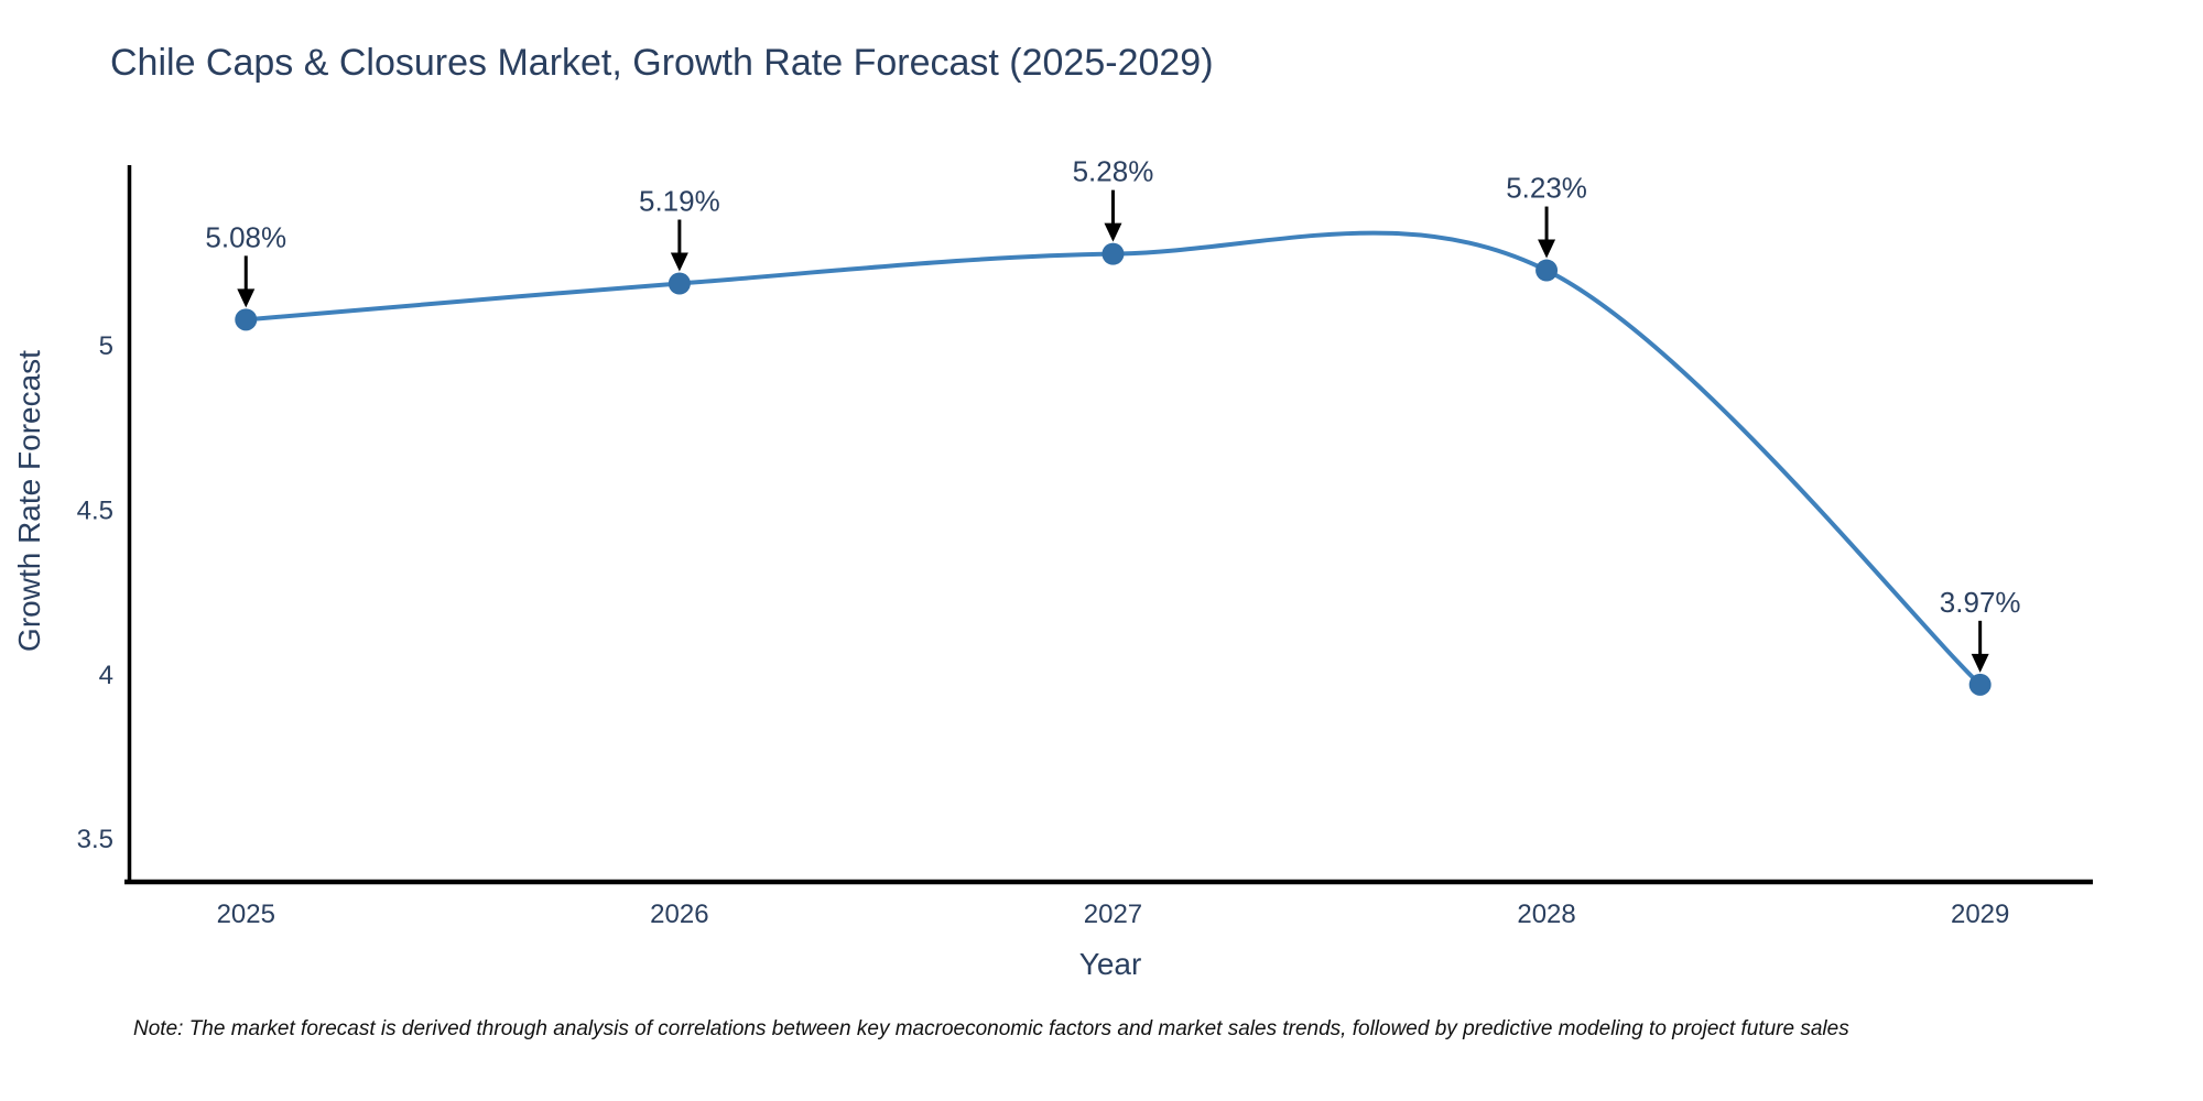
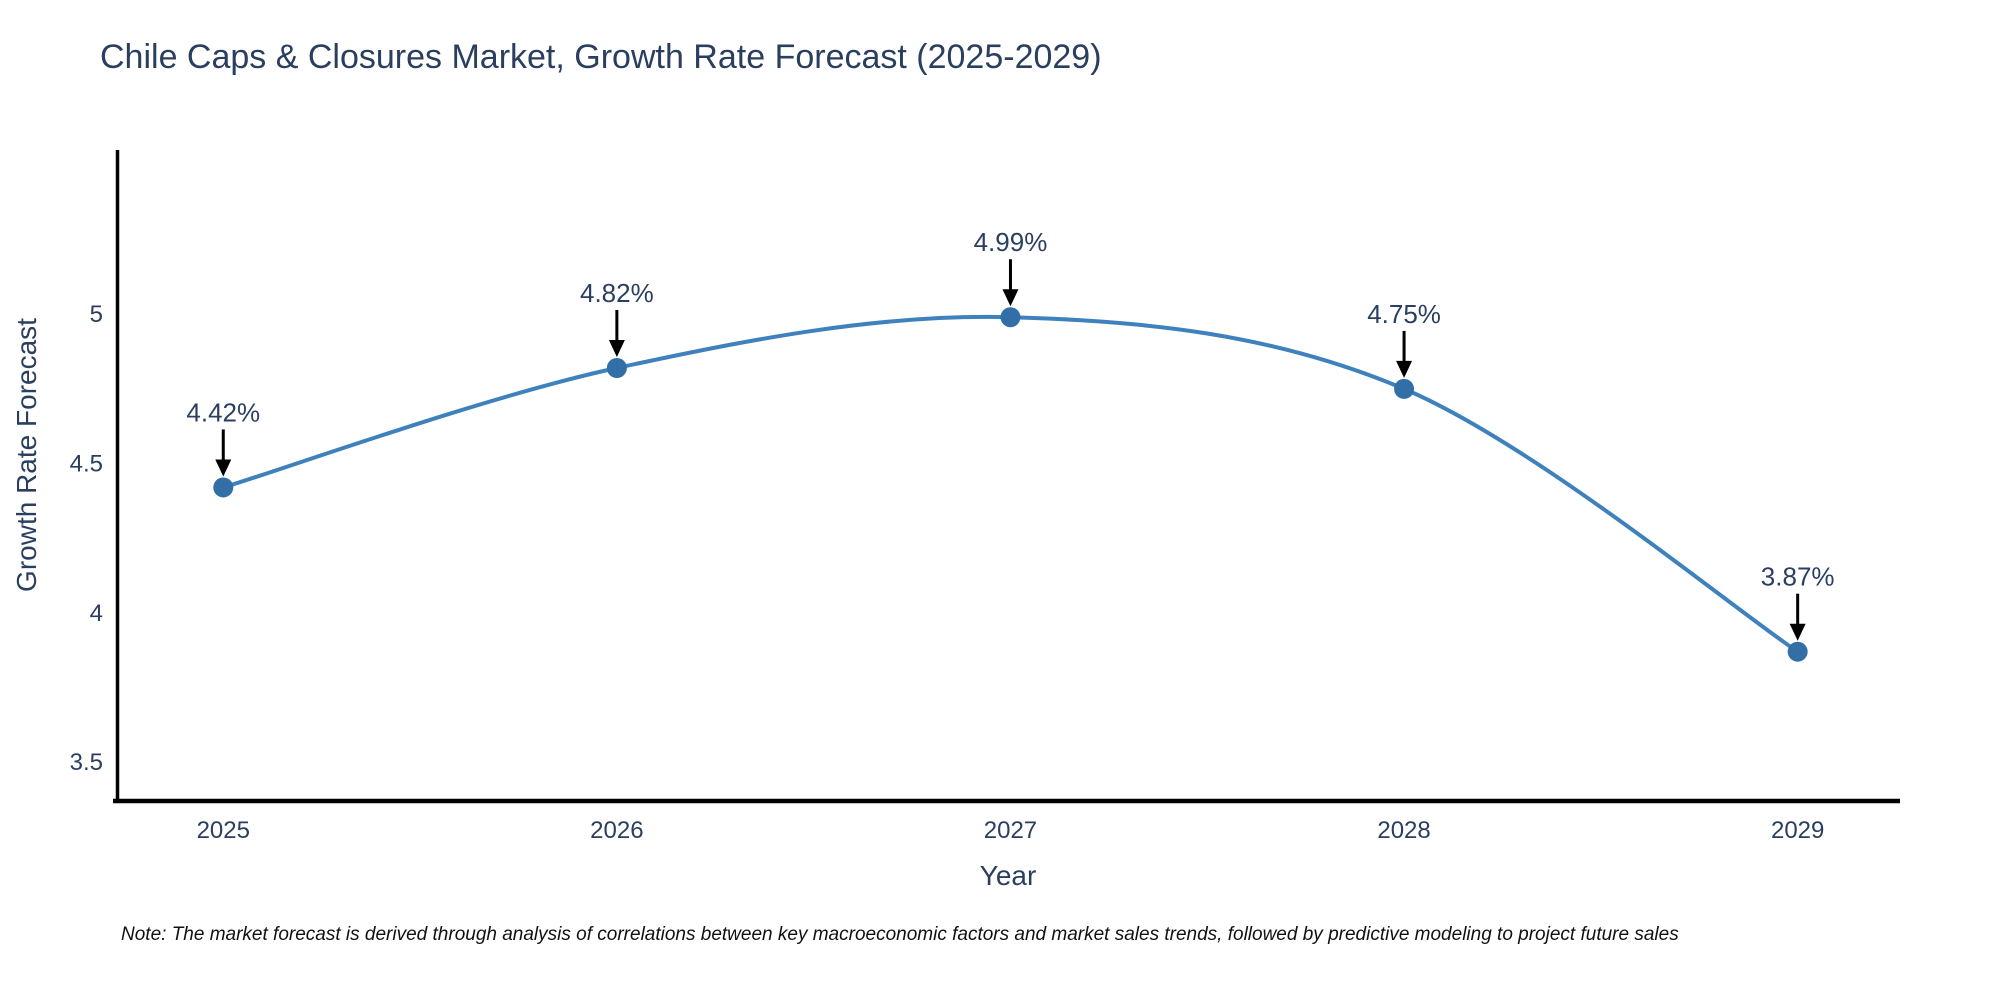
2025: 5.08% -> 4.42%
2026: 5.19% -> 4.82%
2027: 5.28% -> 4.99%
2028: 5.23% -> 4.75%
2029: 3.97% -> 3.87%
